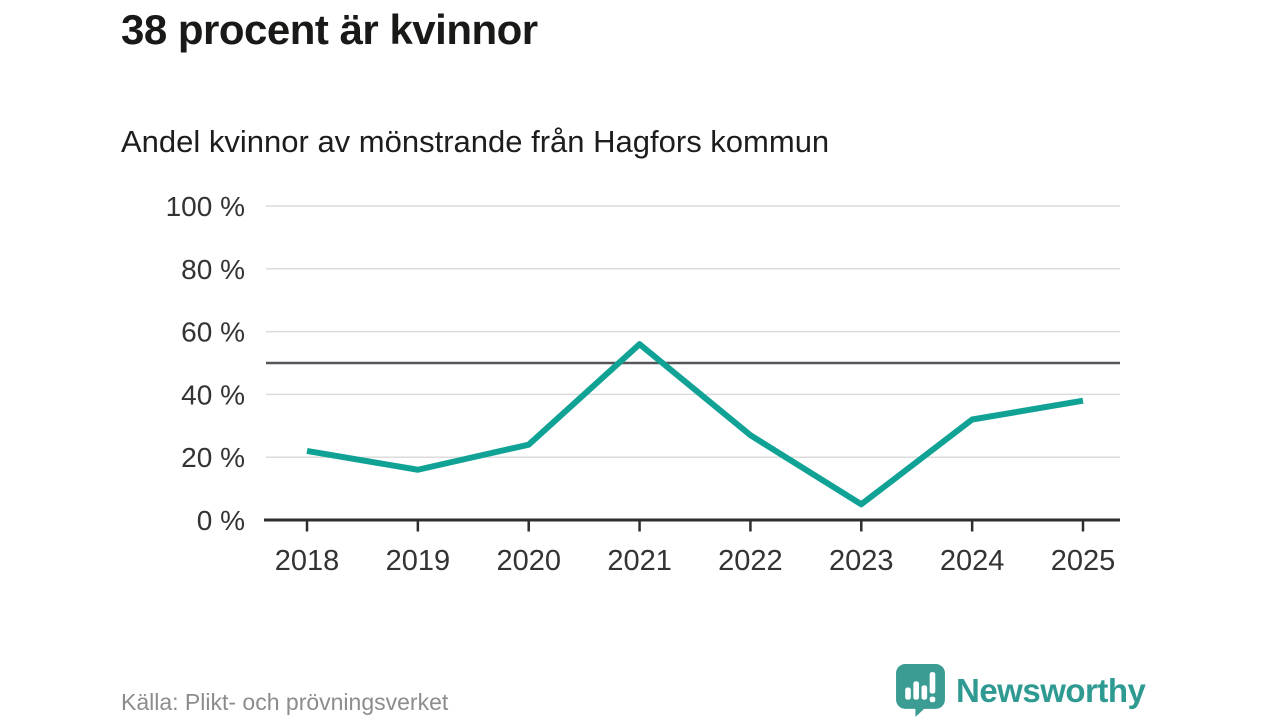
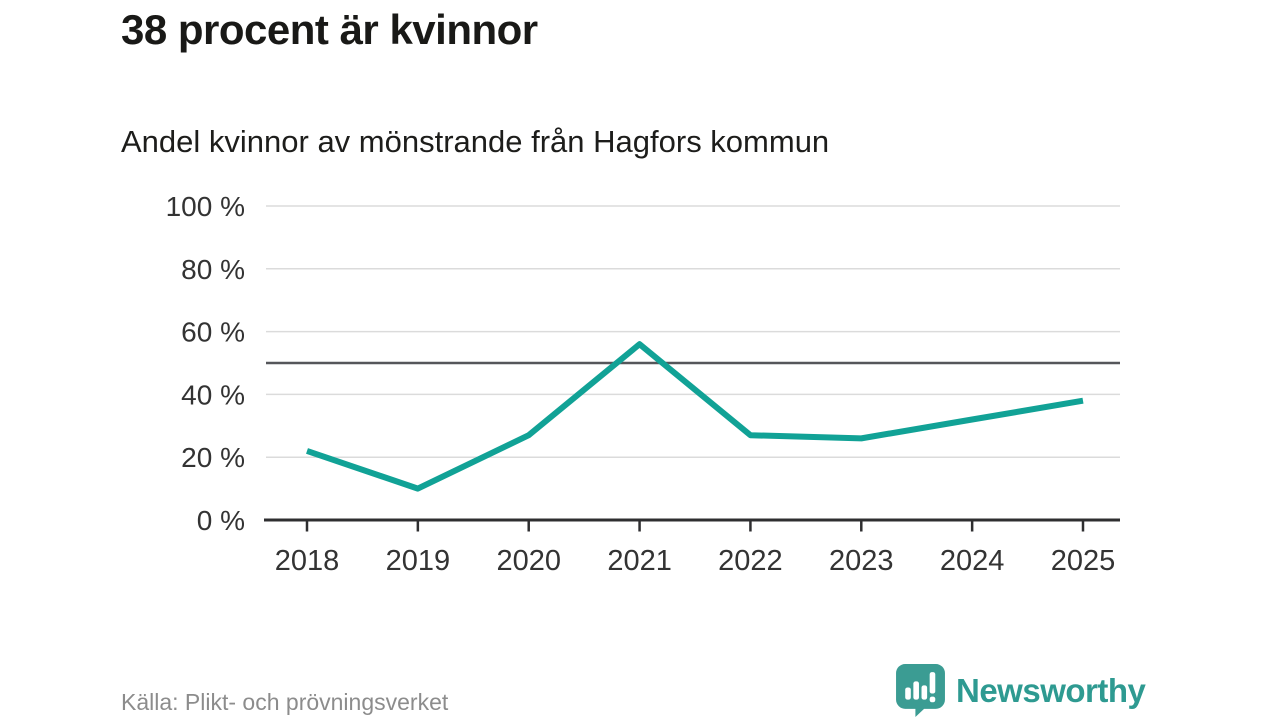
2019: 16% -> 10%
2020: 24% -> 27%
2023: 5% -> 26%
